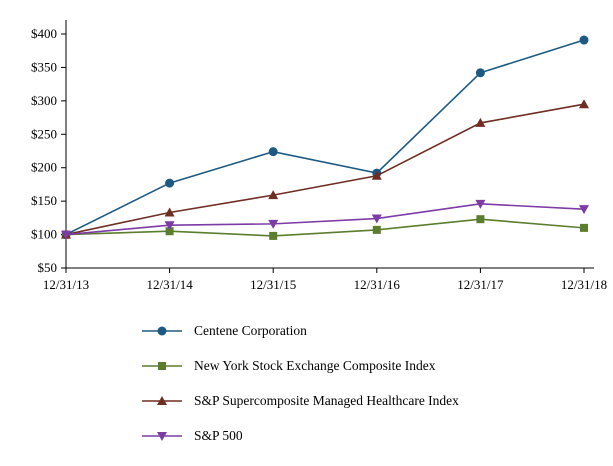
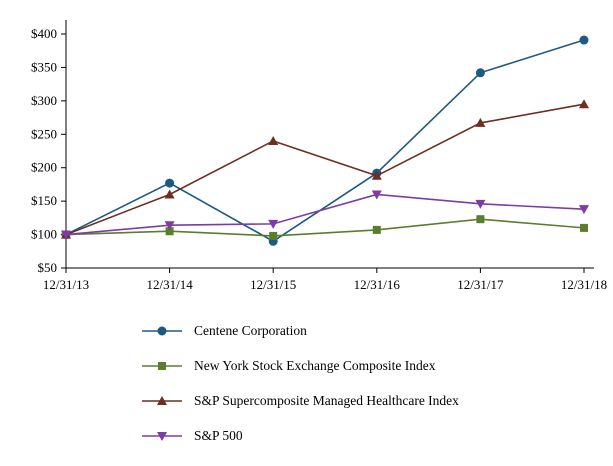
S&P Supercomposite Managed Healthcare Index/12/31/14: $130 -> $160
Centene Corporation/12/31/15: $220 -> $90
S&P Supercomposite Managed Healthcare Index/12/31/15: $160 -> $240
S&P 500/12/31/16: $120 -> $160
